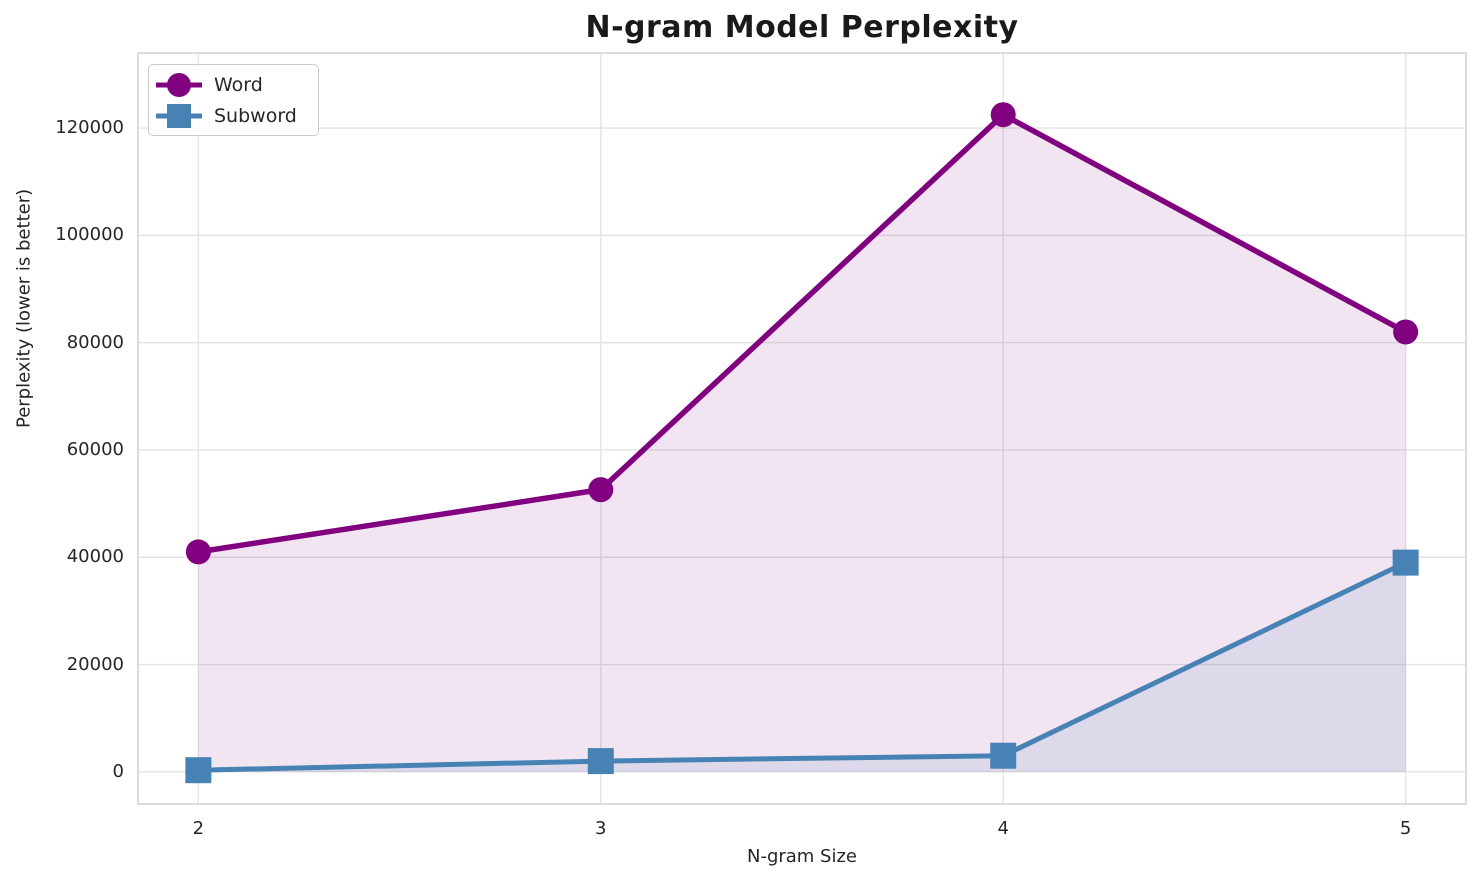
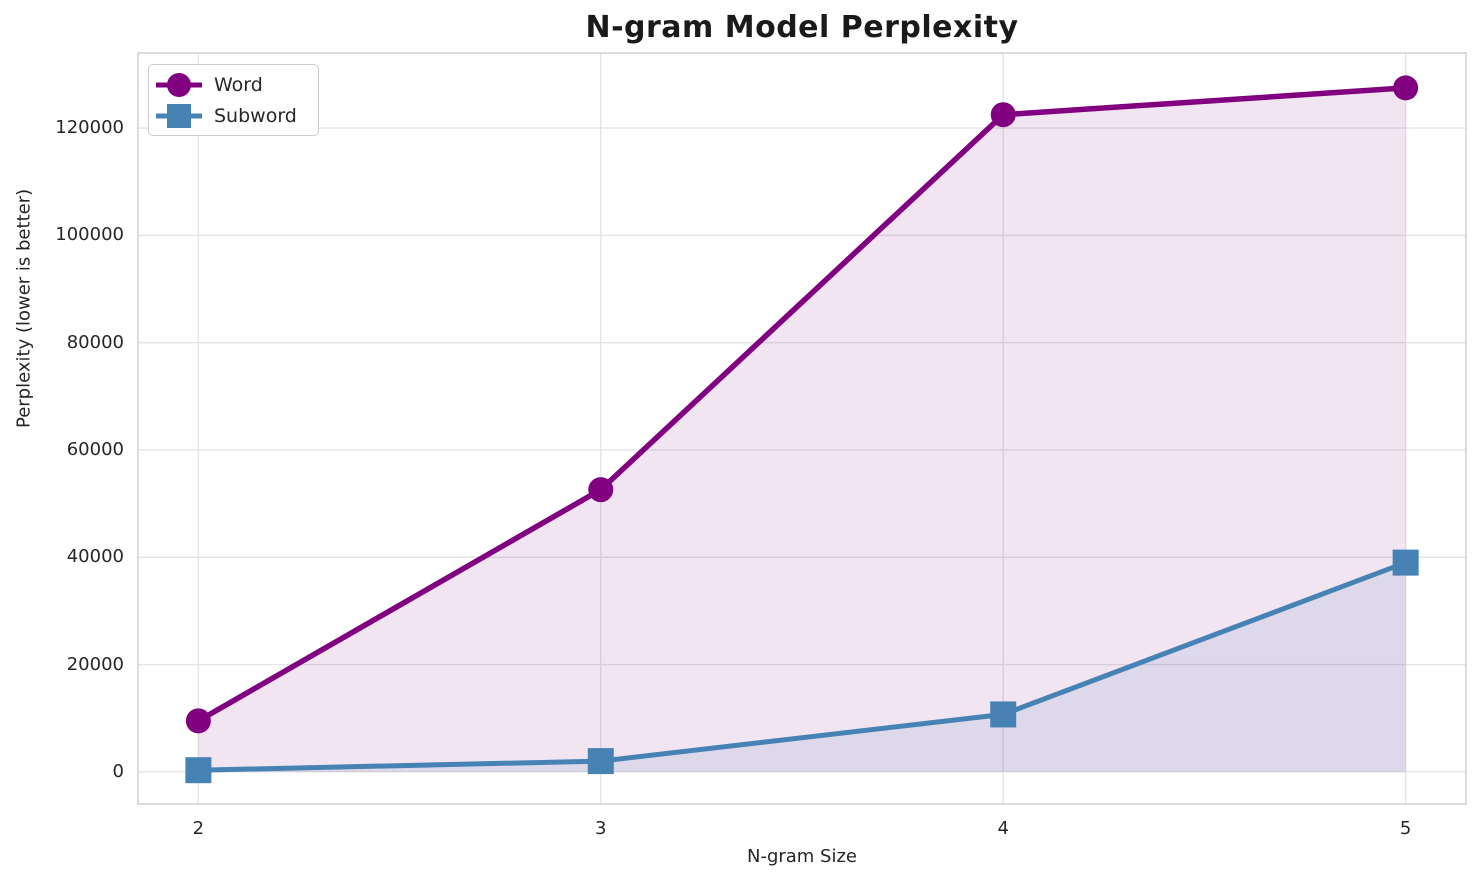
Word/2: 41000 -> 10000
Subword/4: 3000 -> 11000
Word/5: 82000 -> 128000
